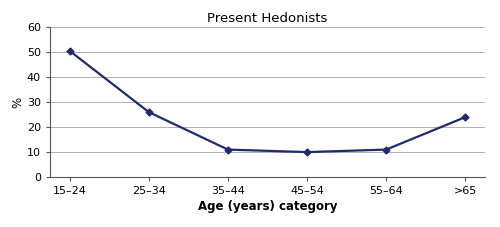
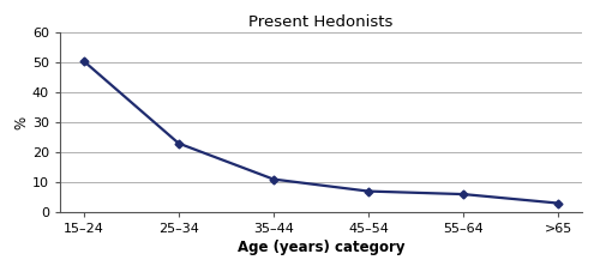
25–34: 26.0 -> 23.0
45–54: 10.0 -> 7.0
55–64: 11.0 -> 6.0
>65: 24.0 -> 3.0
